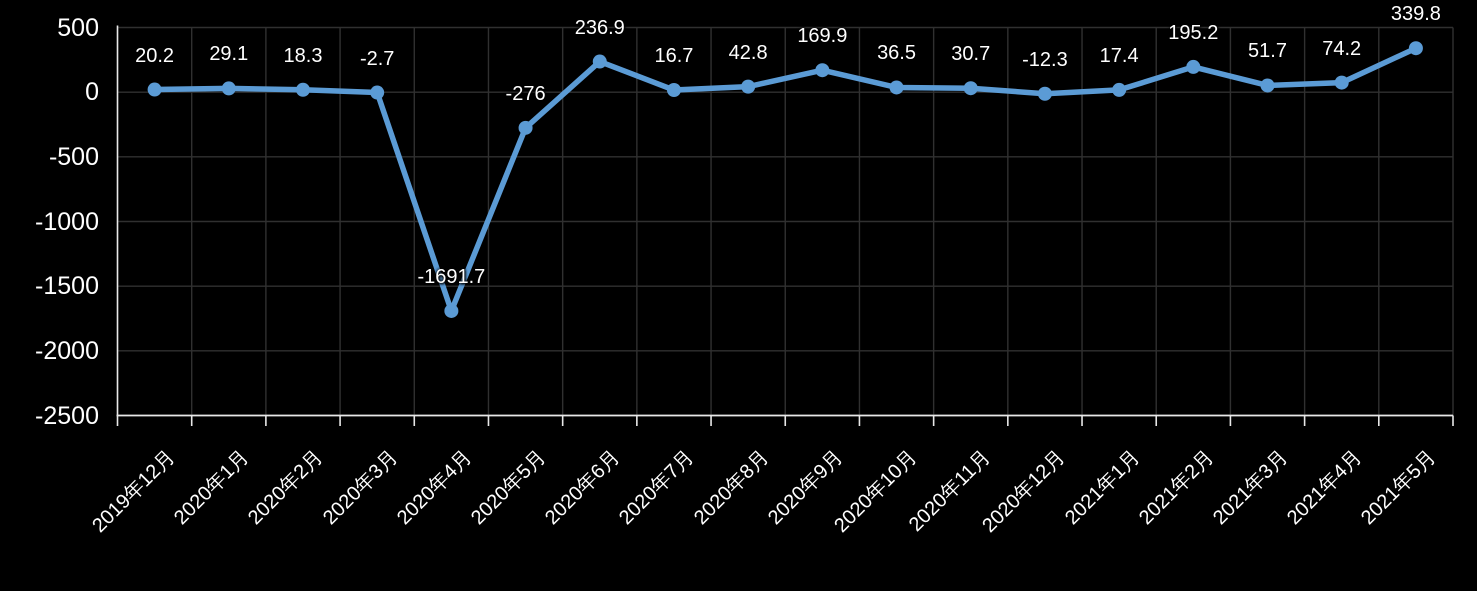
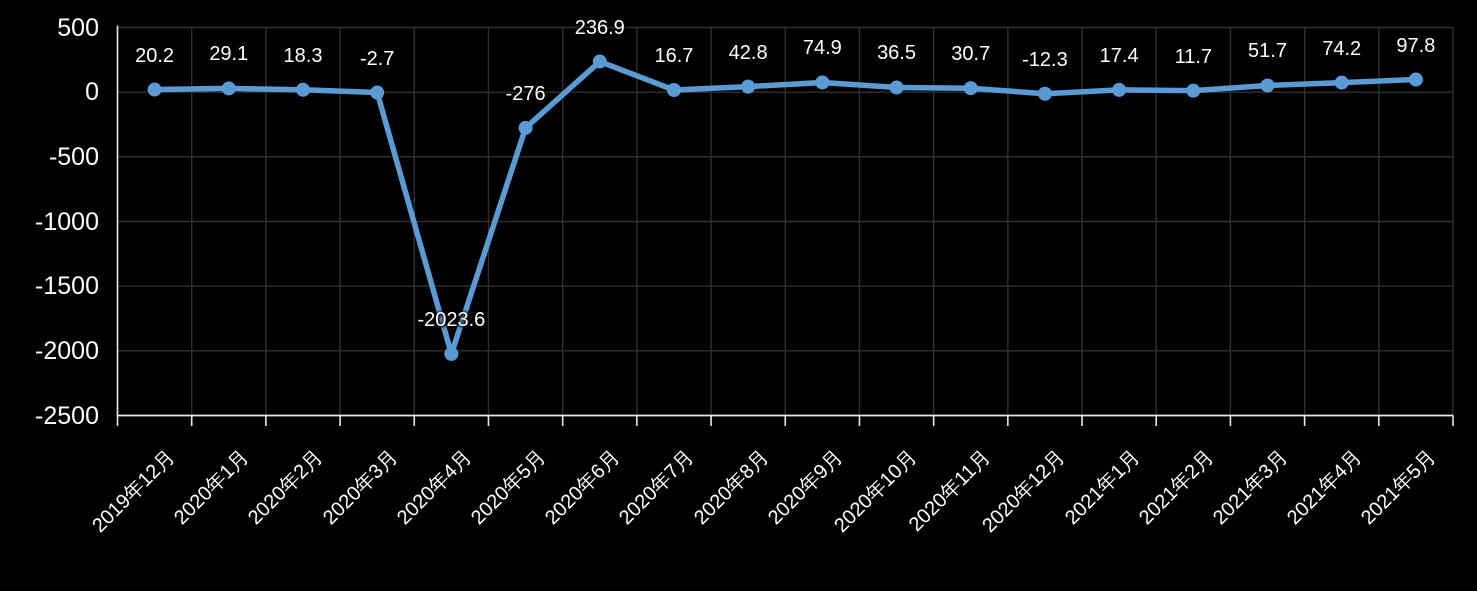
2020年4月: -1691.7 -> -2023.6
2020年9月: 169.9 -> 74.9
2021年2月: 195.2 -> 11.7
2021年5月: 339.8 -> 97.8
